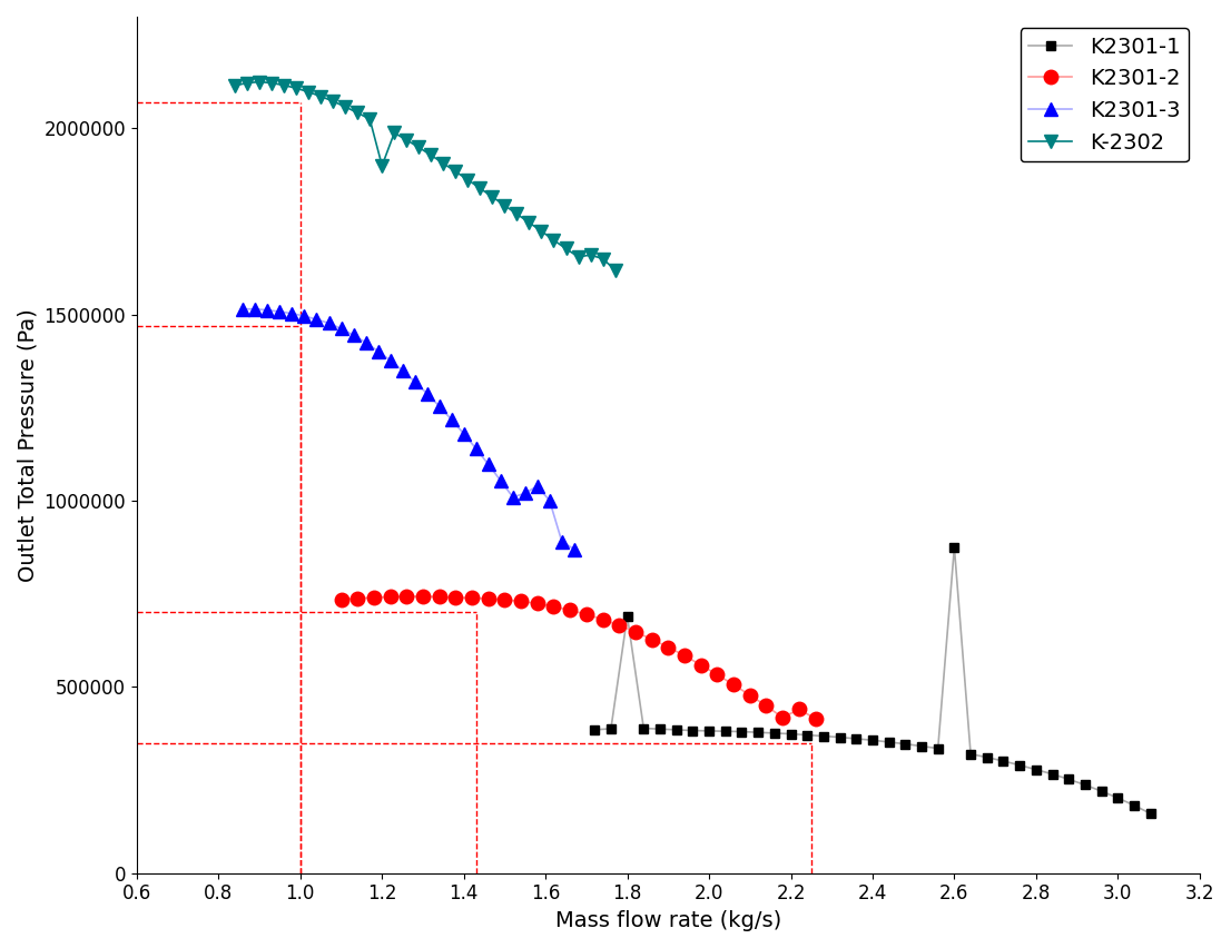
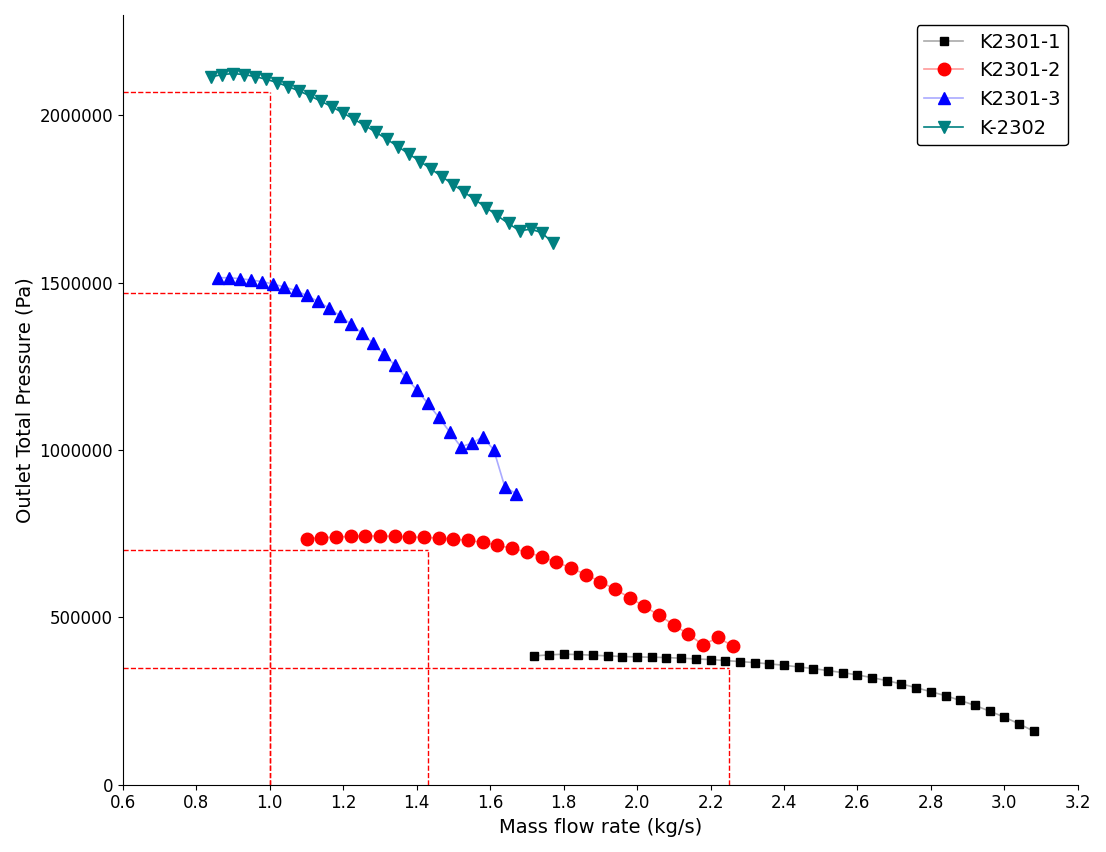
K-2302/1.2: 1900000 -> 2007000
K2301-1/1.8: 690000 -> 390000
K2301-1/2.6: 875000 -> 328000
